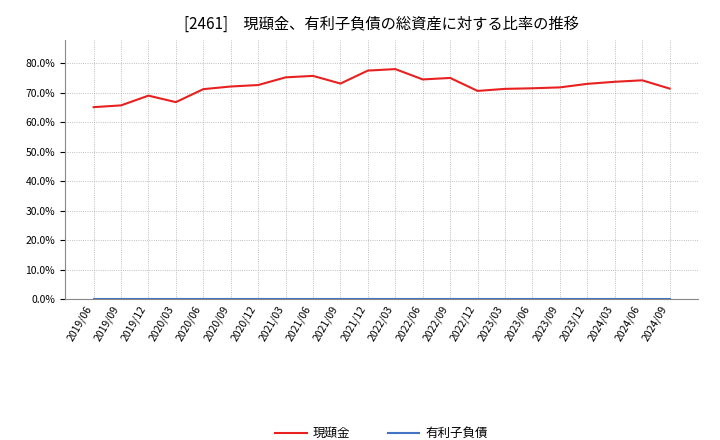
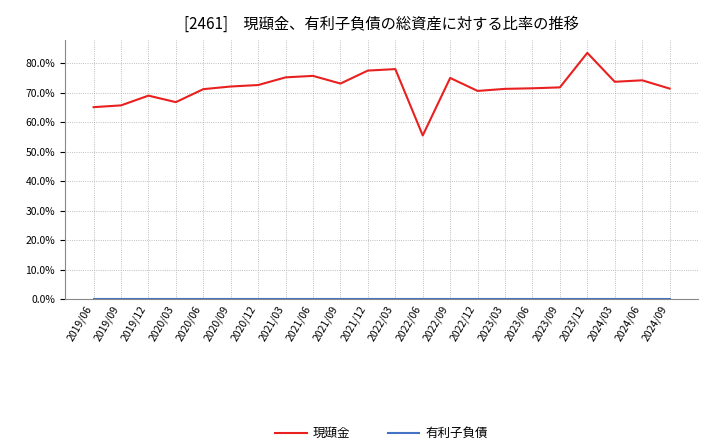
現頲金/2022/06: 74.5% -> 55.5%
現頲金/2023/12: 73.0% -> 83.5%
